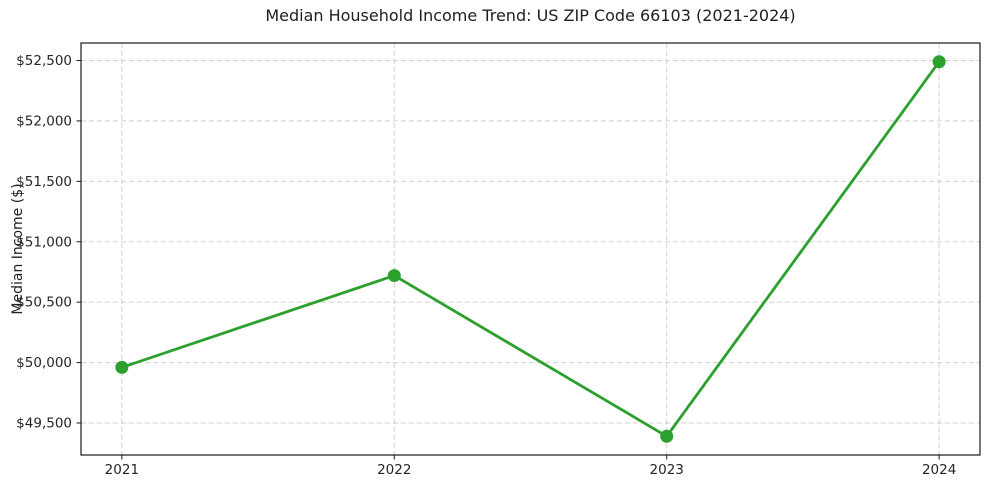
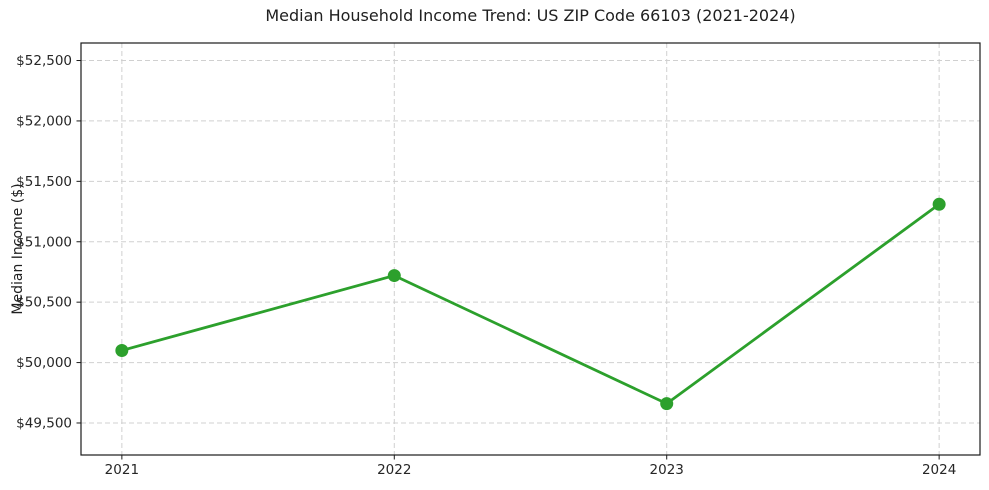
2021: $49960 -> $50100
2023: $49390 -> $49660
2024: $52490 -> $51310
